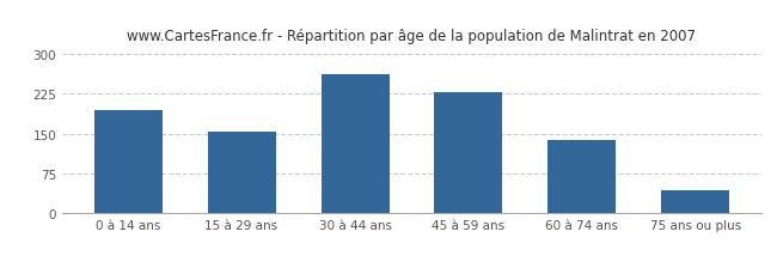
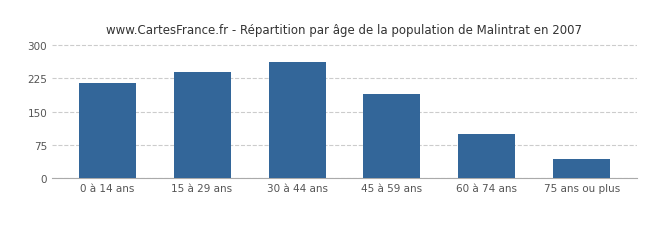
0 à 14 ans: 193 -> 215
15 à 29 ans: 154 -> 240
45 à 59 ans: 228 -> 190
60 à 74 ans: 139 -> 100
